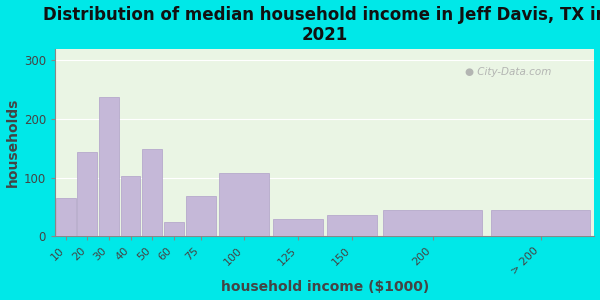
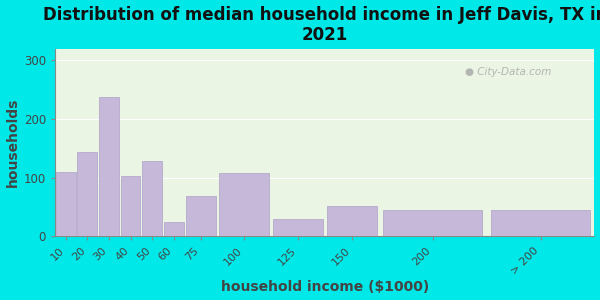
10: 65 -> 110
50: 148 -> 128
150: 37 -> 52
